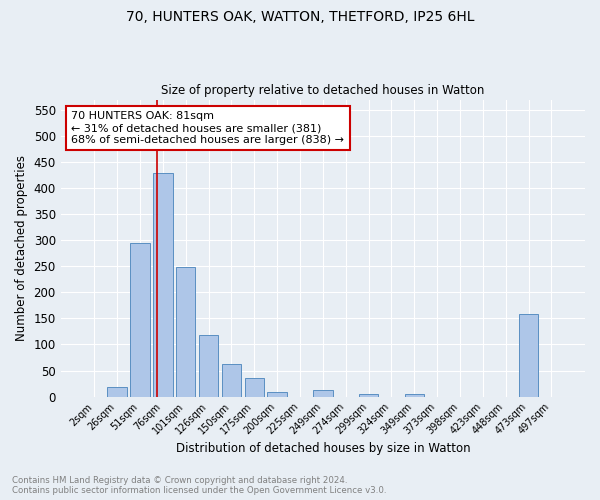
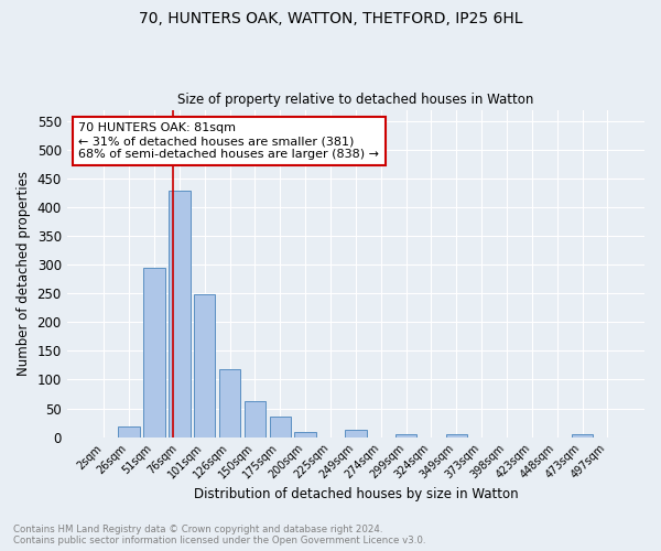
473sqm: 158 -> 5
